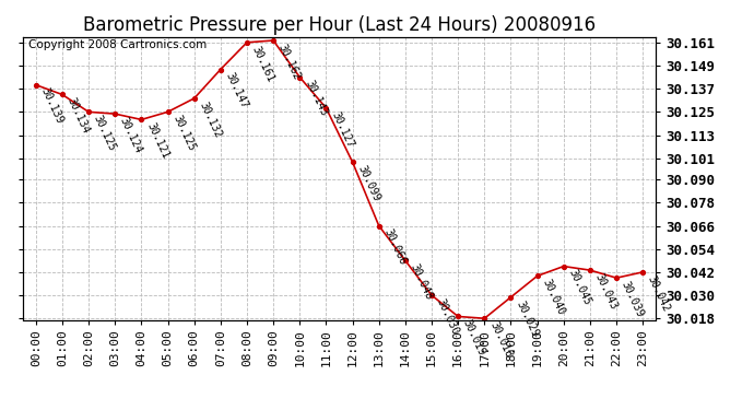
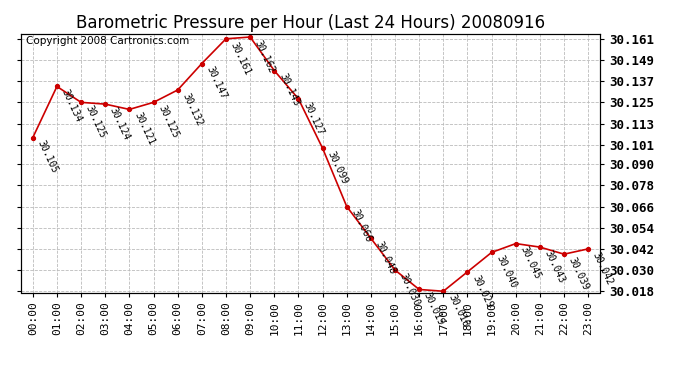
00:00: 30.139 -> 30.105
